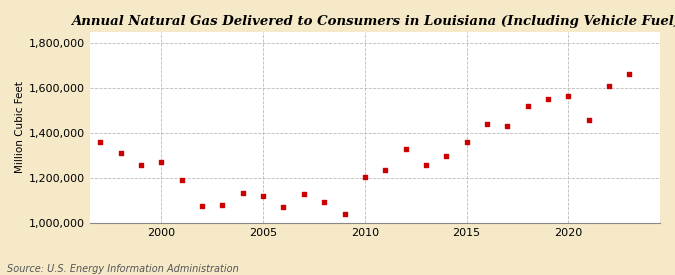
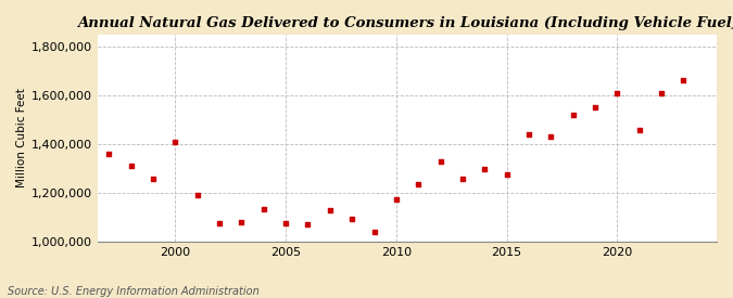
2000: 1,270,000 -> 1,410,000
2005: 1,120,000 -> 1,075,000
2010: 1,205,000 -> 1,175,000
2015: 1,360,000 -> 1,275,000
2020: 1,565,000 -> 1,610,000
